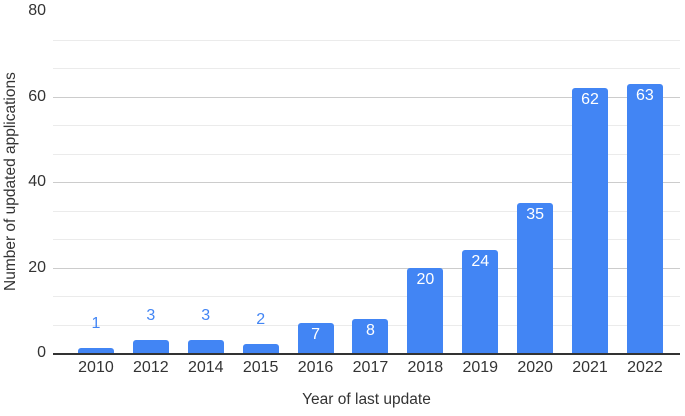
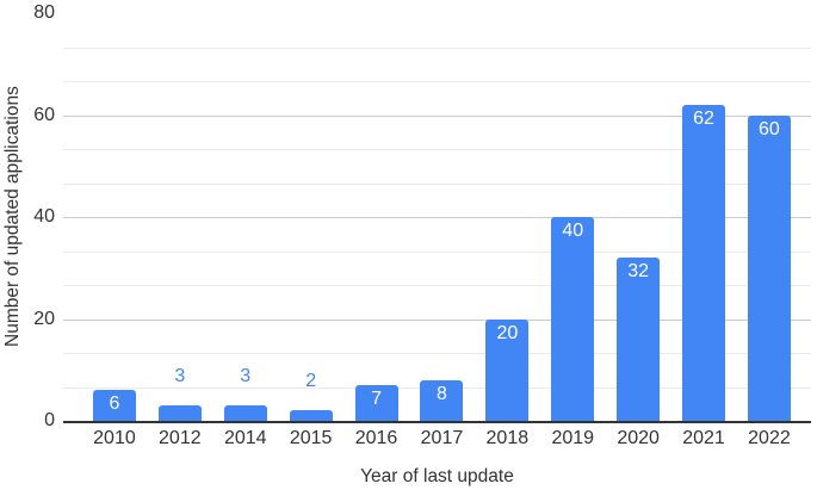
2010: 1 -> 6
2019: 24 -> 40
2020: 35 -> 32
2022: 63 -> 60
